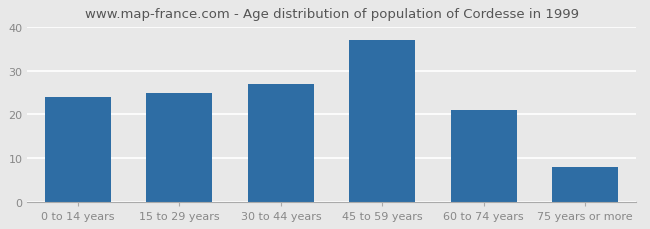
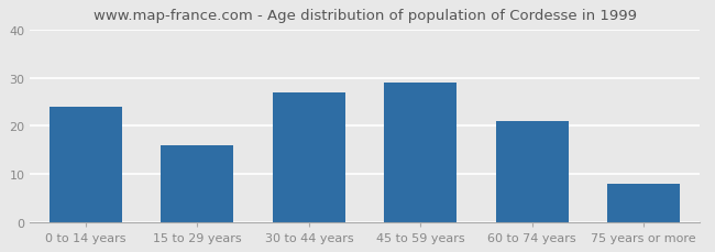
15 to 29 years: 25 -> 16
45 to 59 years: 37 -> 29
